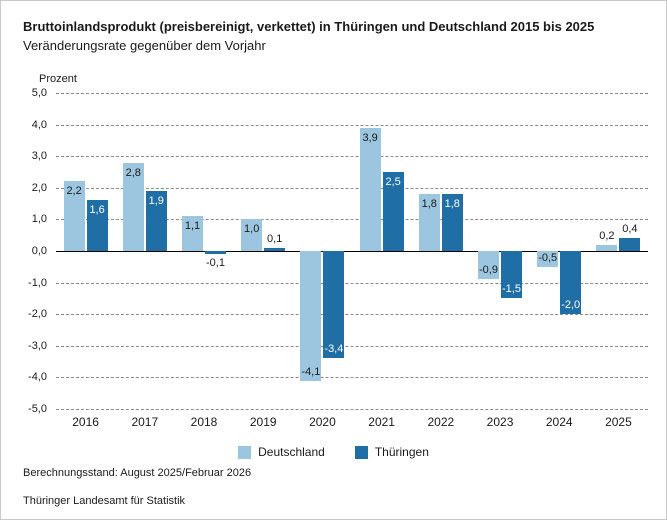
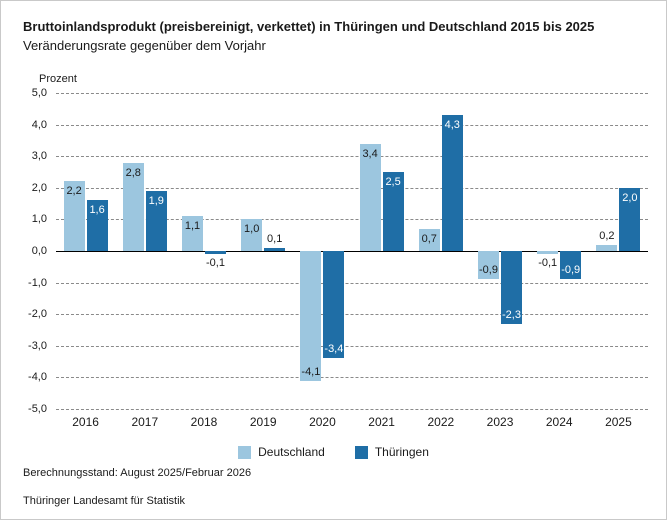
Deutschland/2021: 3,9 -> 3,4
Deutschland/2022: 1,8 -> 0,7
Thüringen/2022: 1,8 -> 4,3
Thüringen/2023: -1,5 -> -2,3
Deutschland/2024: -0,5 -> -0,1
Thüringen/2024: -2,0 -> -0,9
Thüringen/2025: 0,4 -> 2,0
